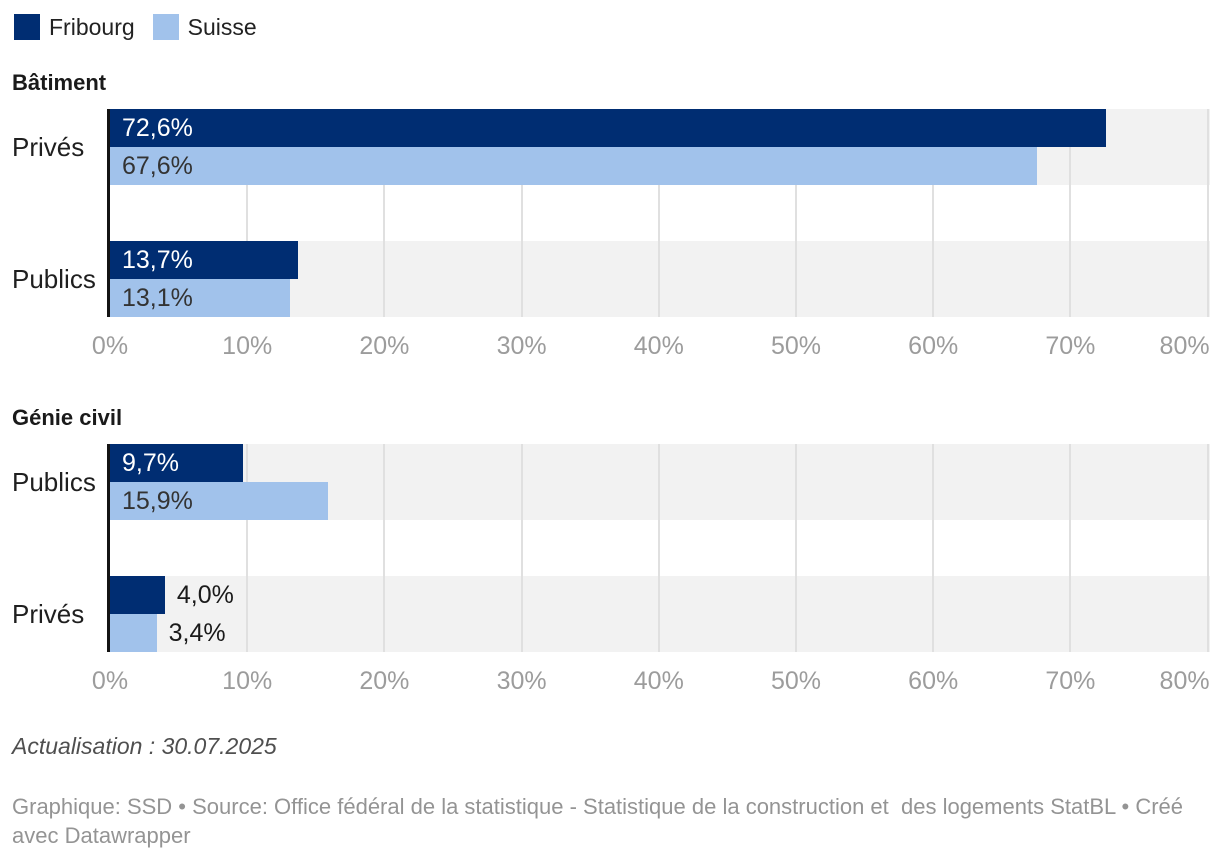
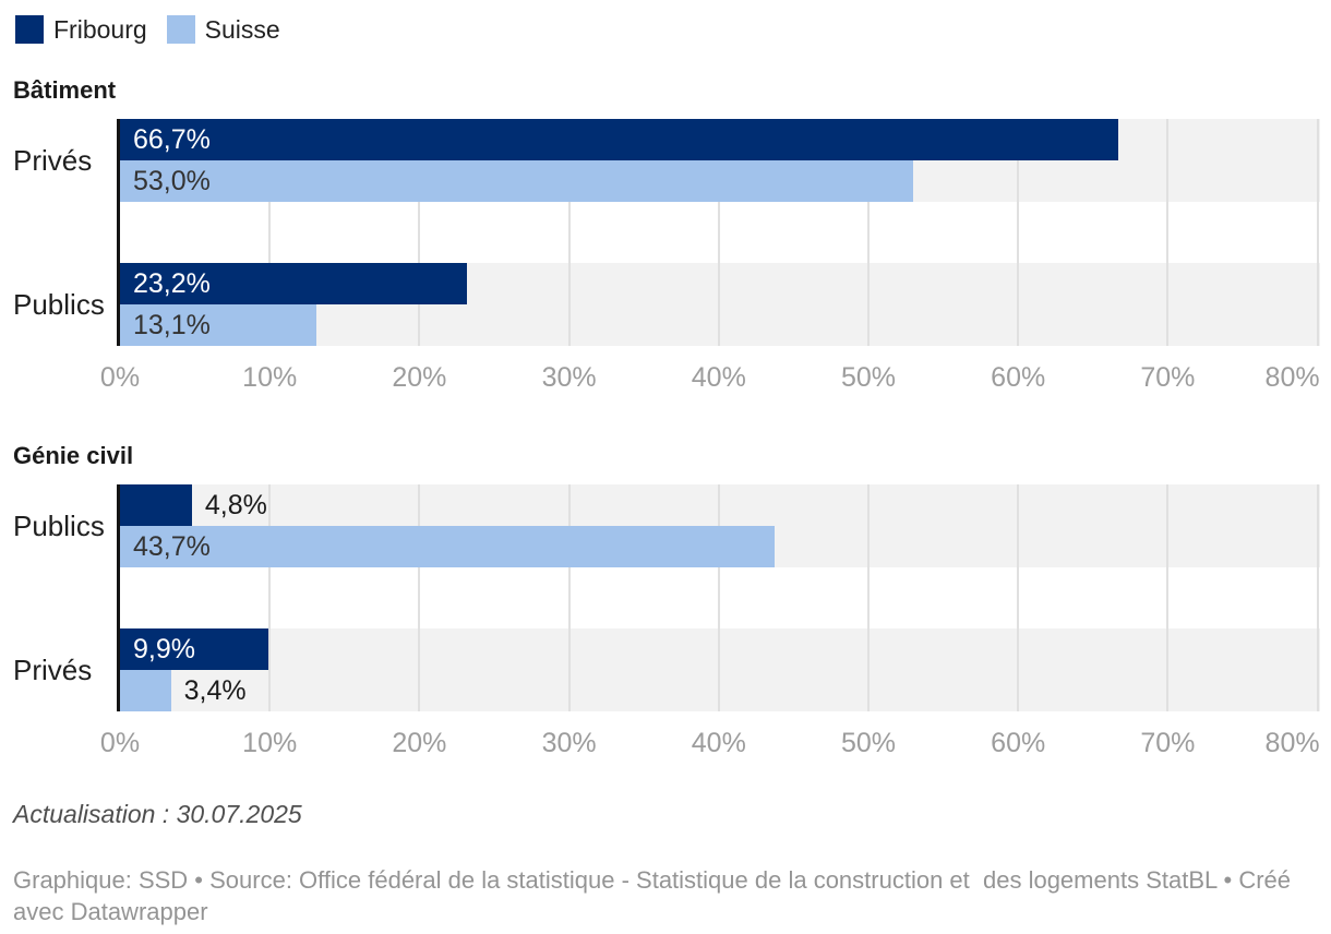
Bâtiment/Fribourg/Privés: 72,6% -> 66,7%
Bâtiment/Suisse/Privés: 67,6% -> 53,0%
Bâtiment/Fribourg/Publics: 13,7% -> 23,2%
Génie civil/Fribourg/Publics: 9,7% -> 4,8%
Génie civil/Suisse/Publics: 15,9% -> 43,7%
Génie civil/Fribourg/Privés: 4,0% -> 9,9%
